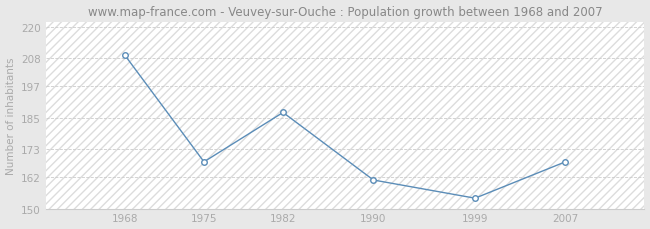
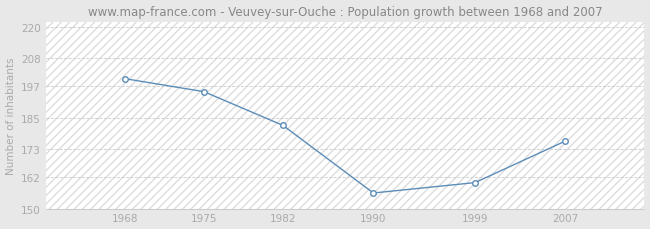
1968: 209 -> 200
1975: 168 -> 195
1982: 187 -> 182
1990: 161 -> 156
1999: 154 -> 160
2007: 168 -> 176
